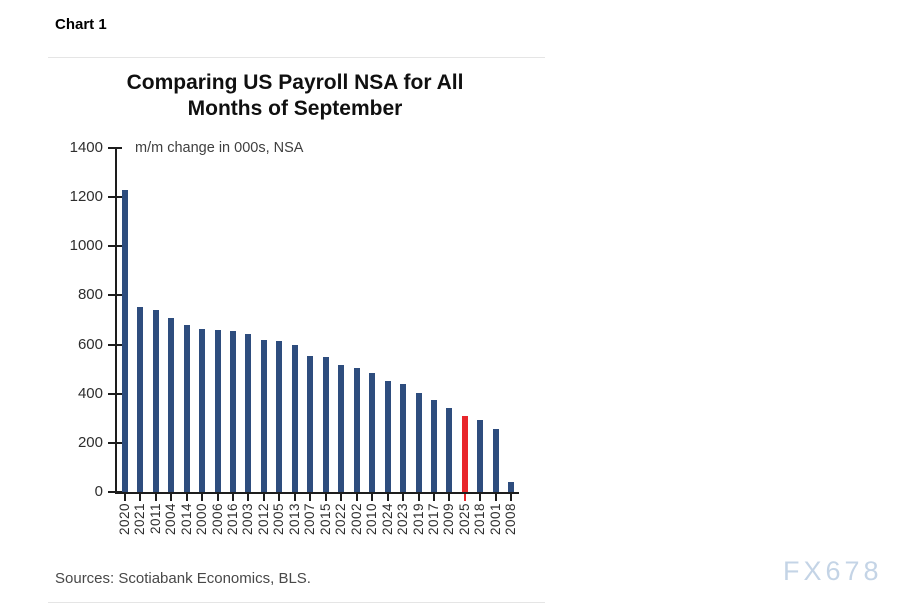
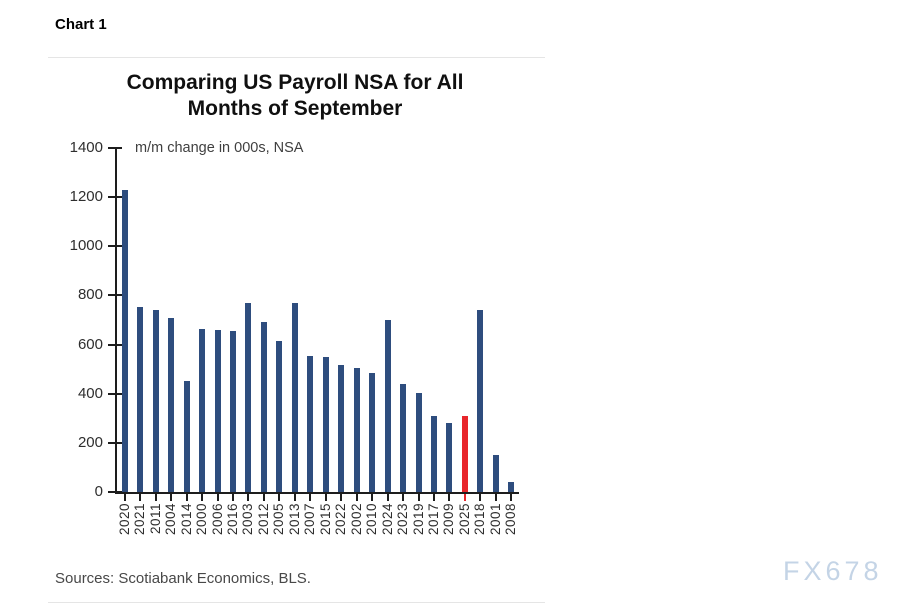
2014: 680 -> 450
2003: 640 -> 770
2012: 620 -> 690
2013: 600 -> 770
2024: 450 -> 700
2017: 380 -> 310
2009: 340 -> 280
2018: 300 -> 740
2001: 260 -> 150
